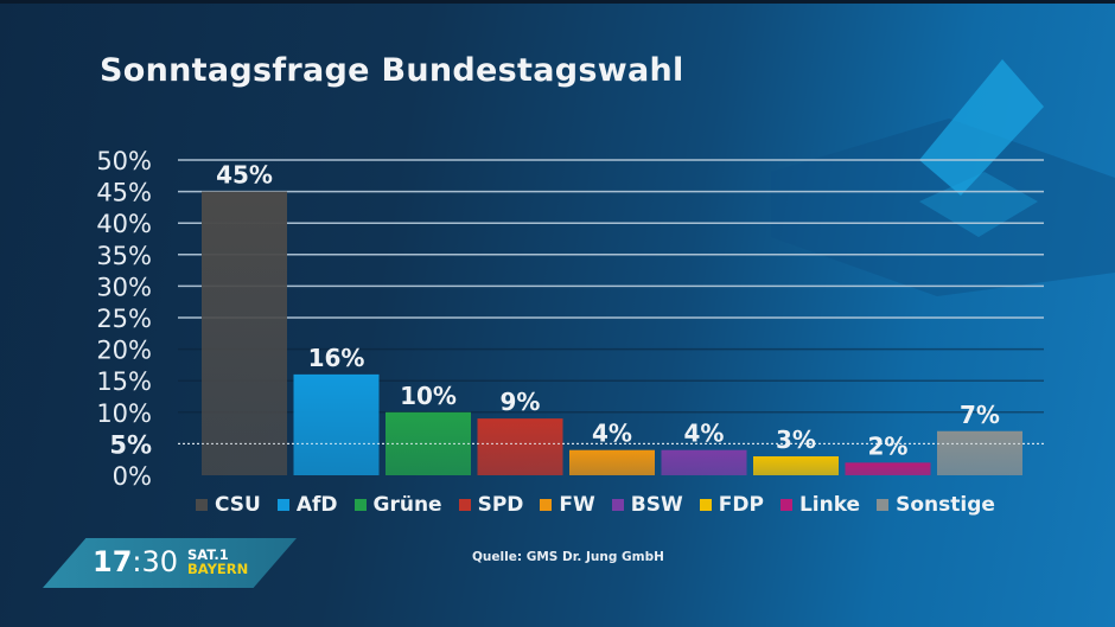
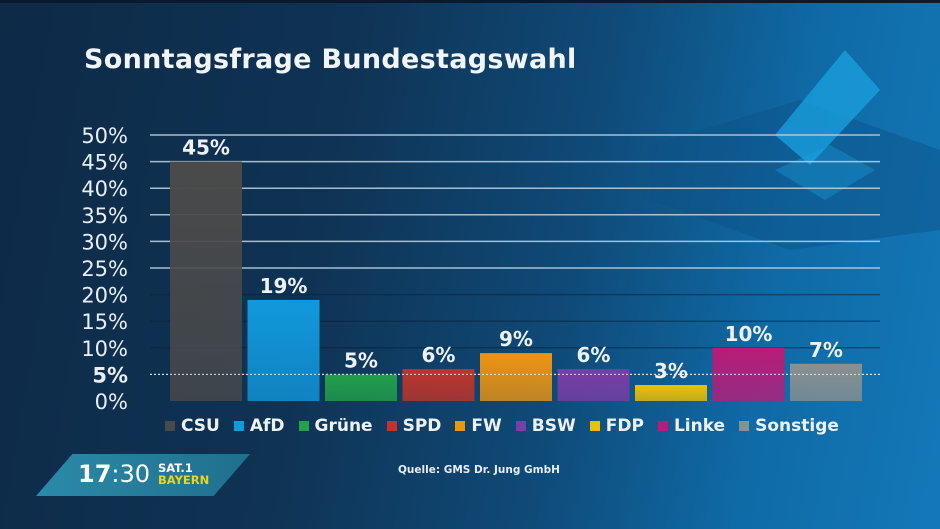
AfD: 16% -> 19%
Grüne: 10% -> 5%
SPD: 9% -> 6%
FW: 4% -> 9%
BSW: 4% -> 6%
Linke: 2% -> 10%
